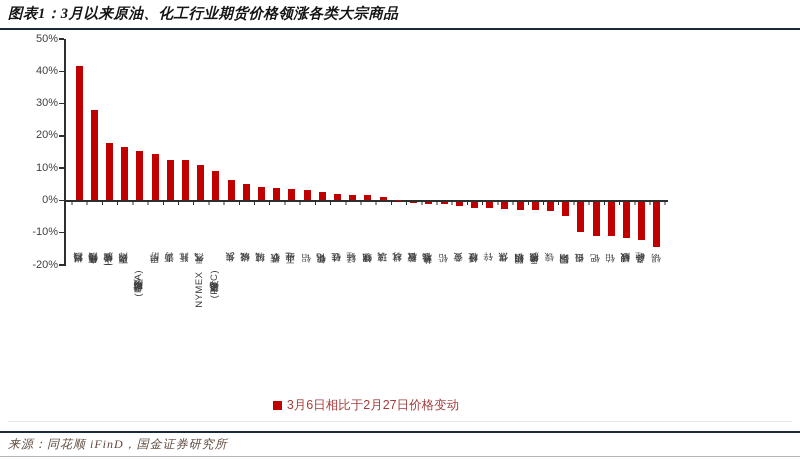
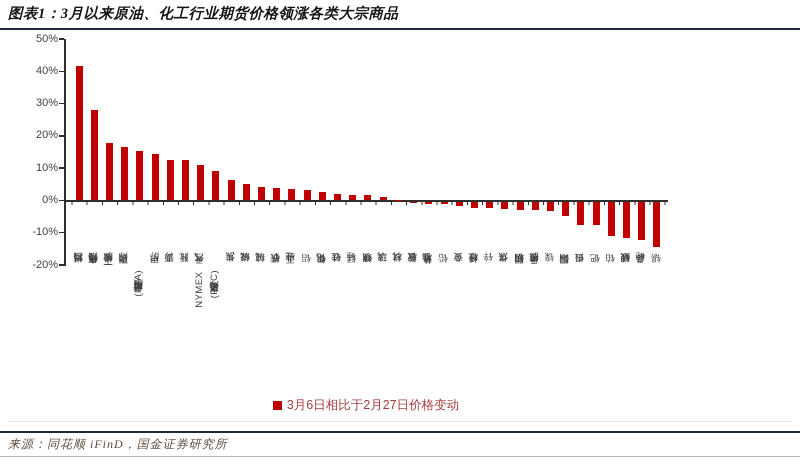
白银: -9% -> -7%
钯: -10% -> -7%
